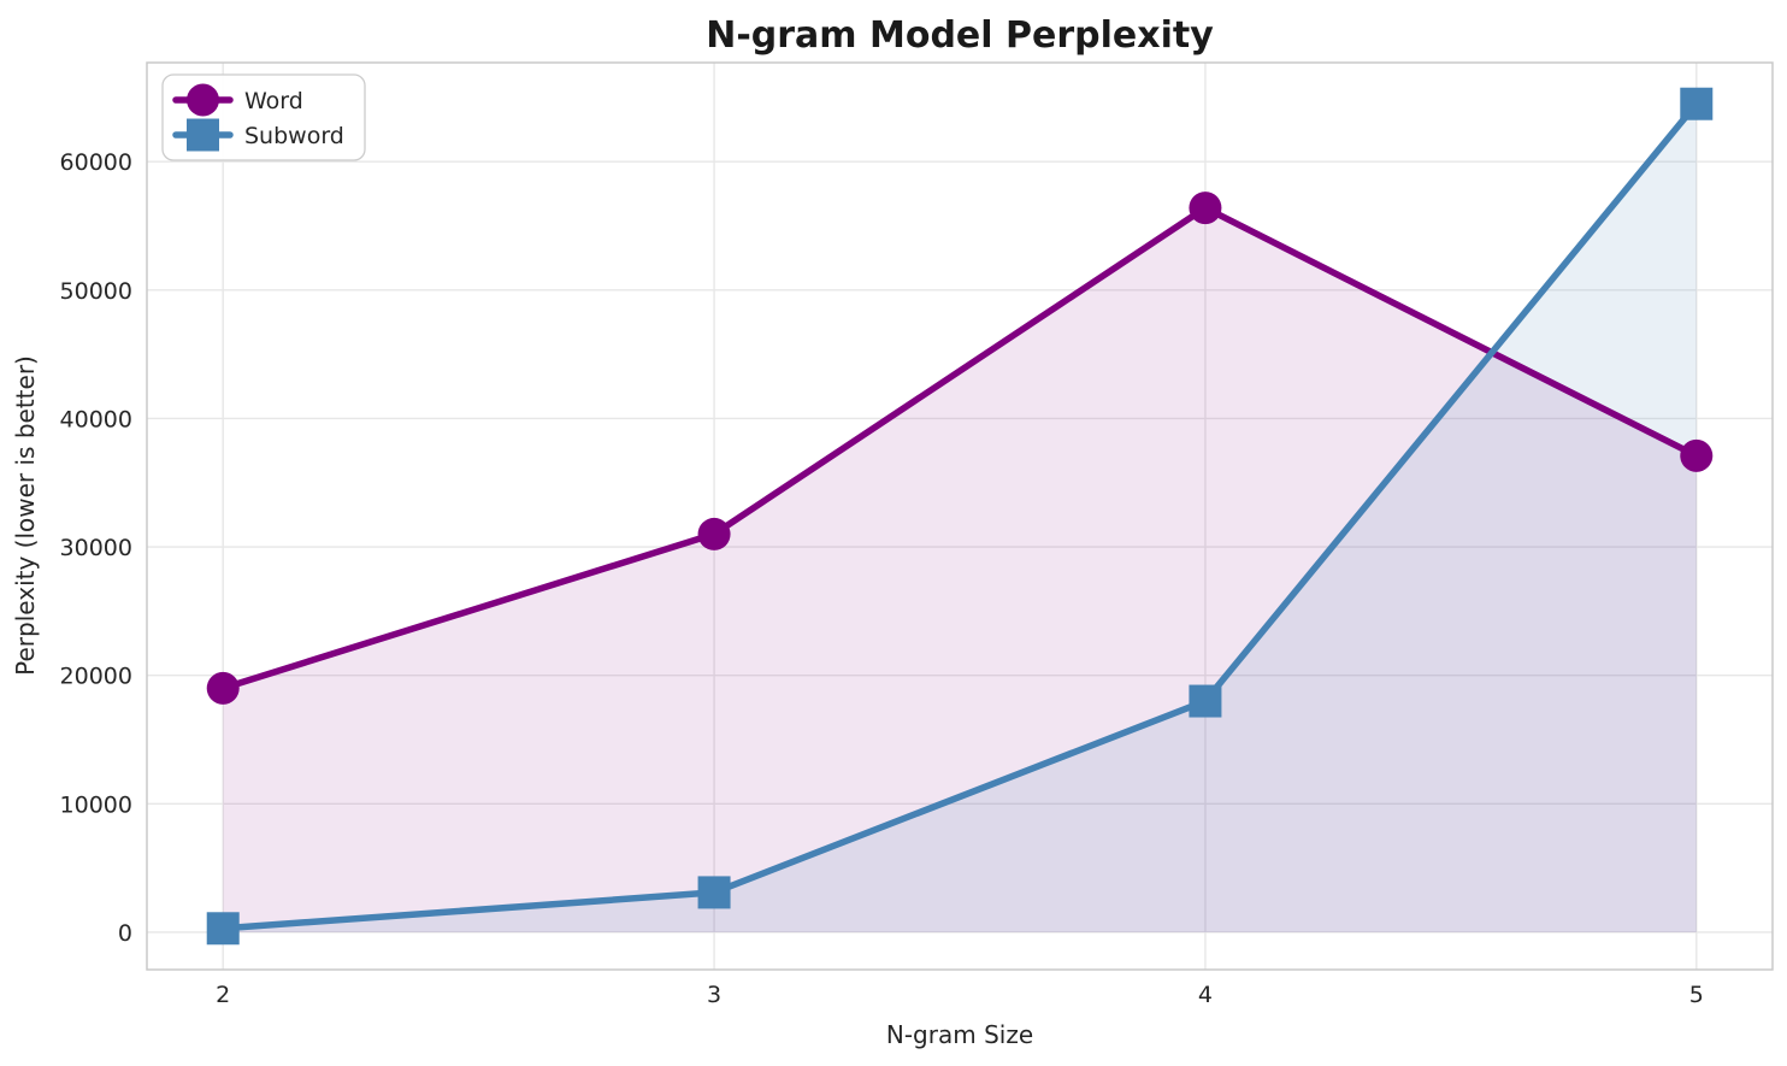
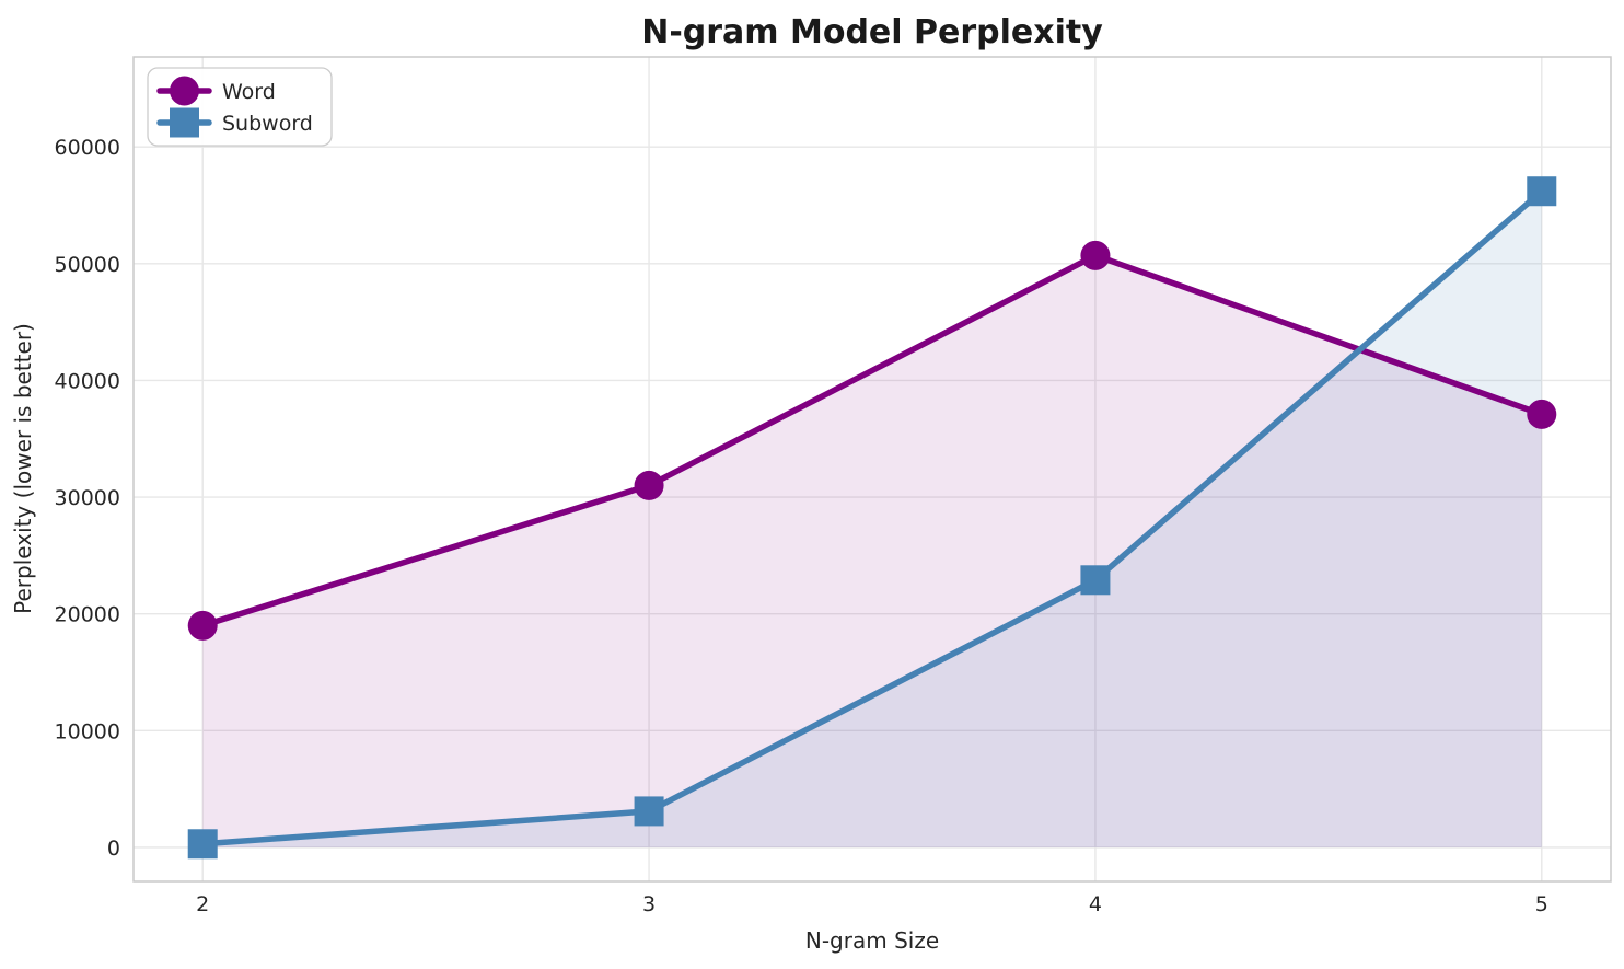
Word/4: 56400 -> 50700
Subword/4: 18000 -> 22900
Subword/5: 64500 -> 56200
